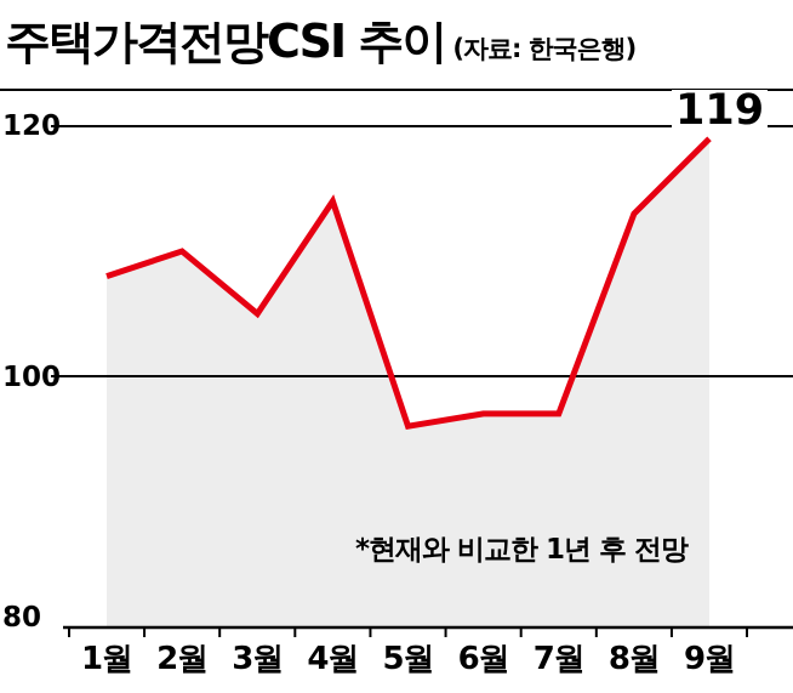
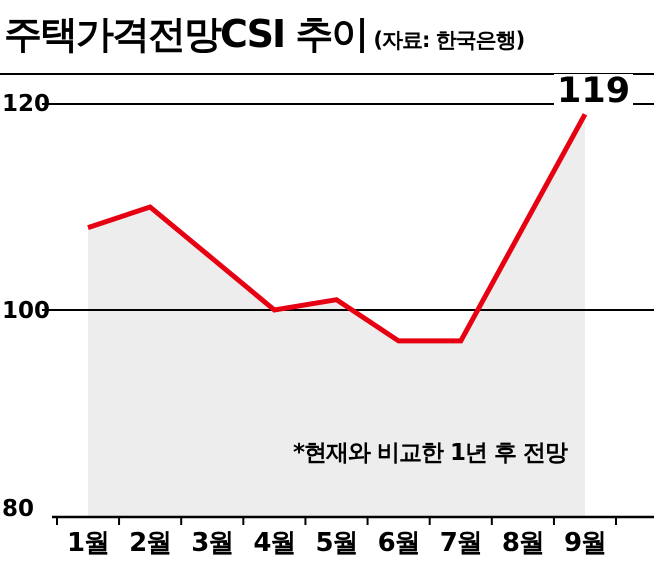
4월: 114 -> 100
5월: 96 -> 101
8월: 113 -> 108
